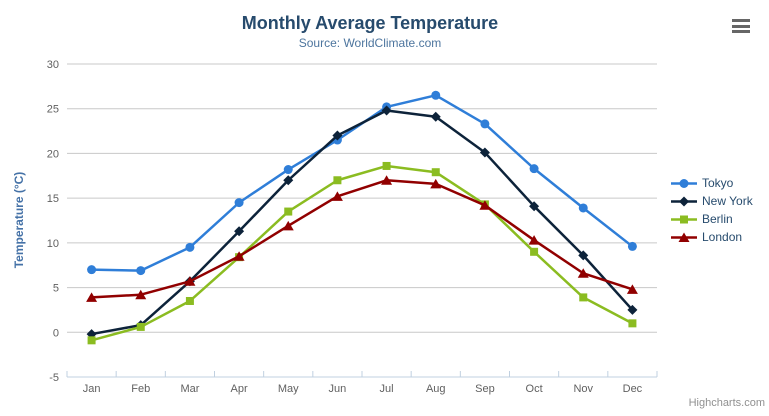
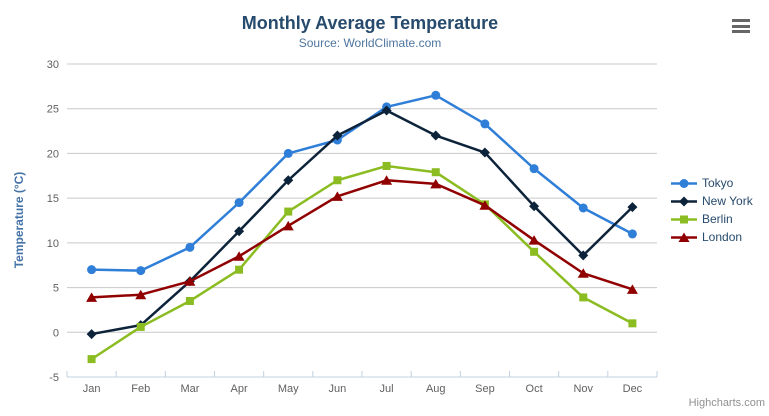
Berlin/Jan: -1 -> -3
Berlin/Apr: 8 -> 7
Tokyo/May: 18 -> 20
New York/Aug: 24 -> 22
Tokyo/Dec: 10 -> 11
New York/Dec: 2 -> 14
